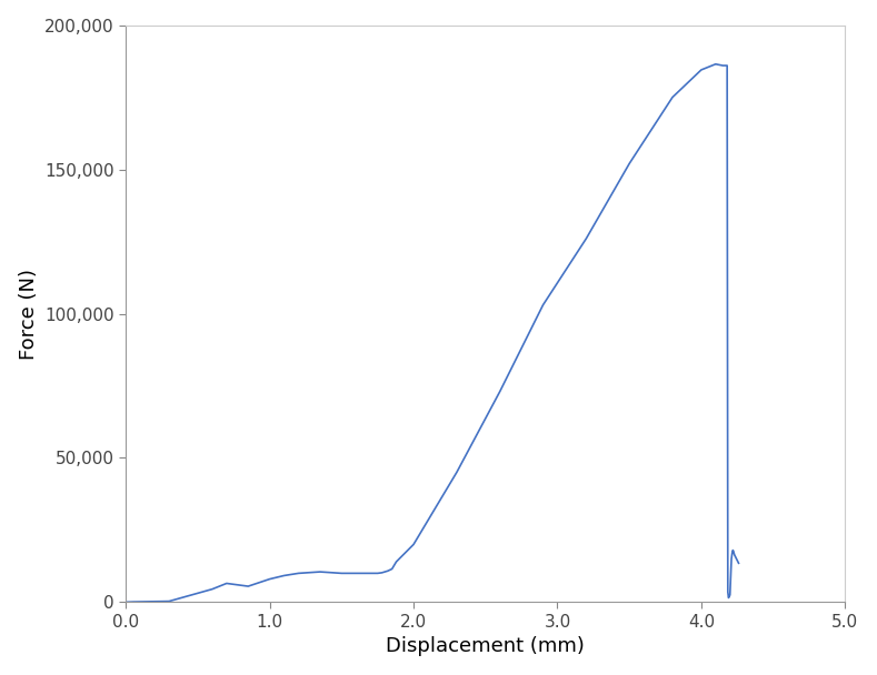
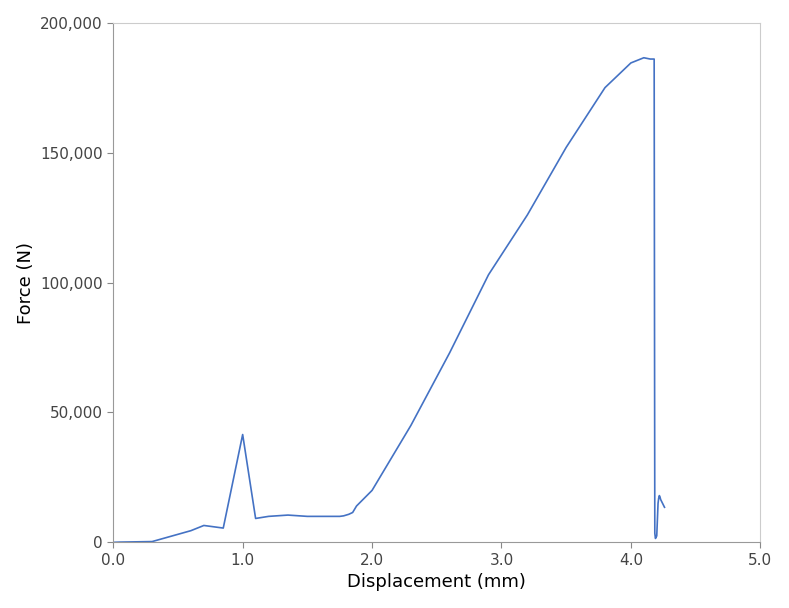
1.0: 8,000 -> 41,500
